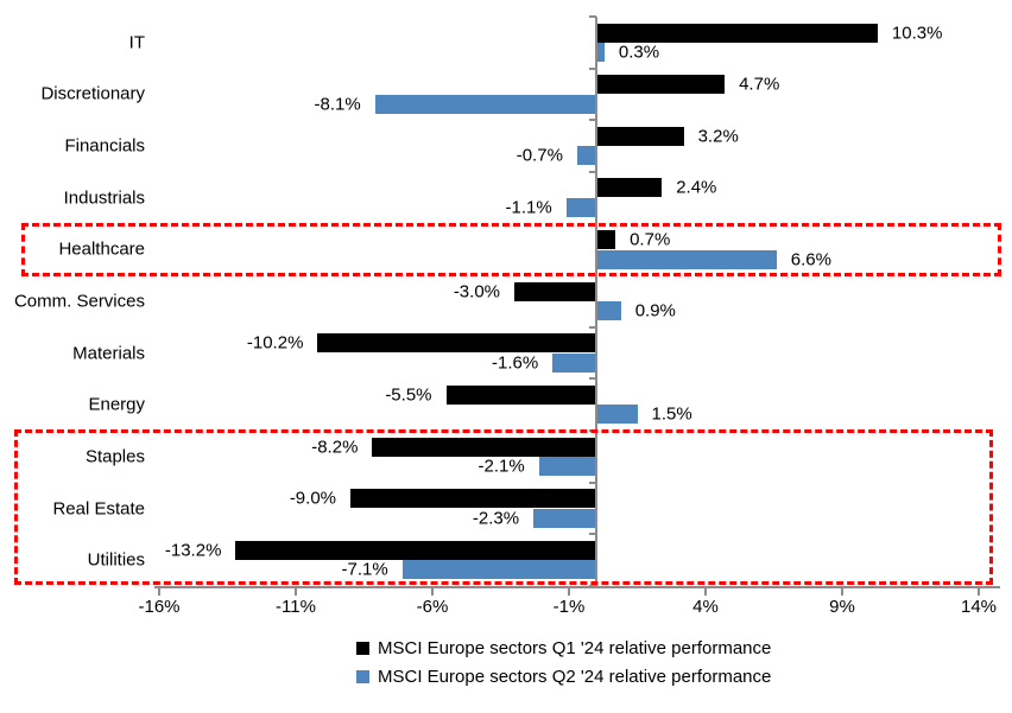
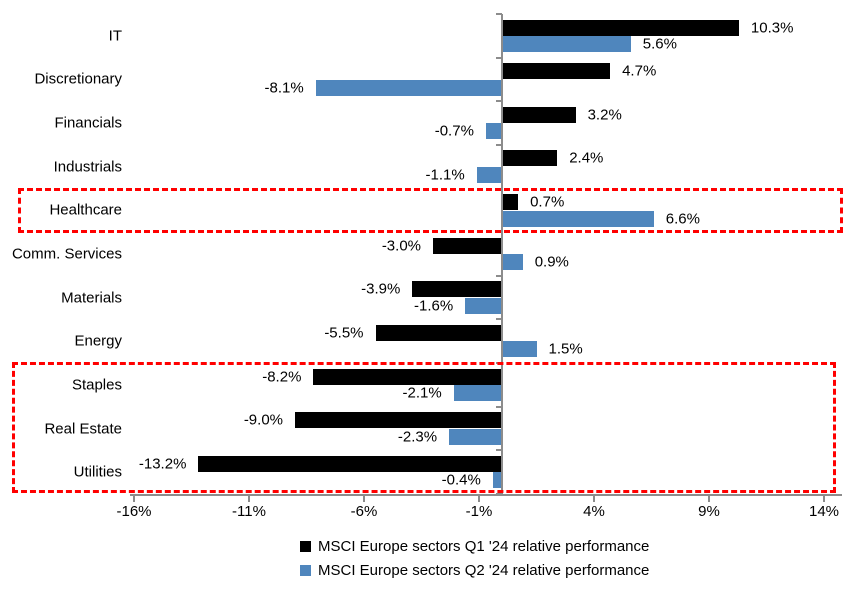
MSCI Europe sectors Q2 '24 relative performance/IT: 0.3% -> 5.6%
MSCI Europe sectors Q1 '24 relative performance/Materials: -10.2% -> -3.9%
MSCI Europe sectors Q2 '24 relative performance/Utilities: -7.1% -> -0.4%
